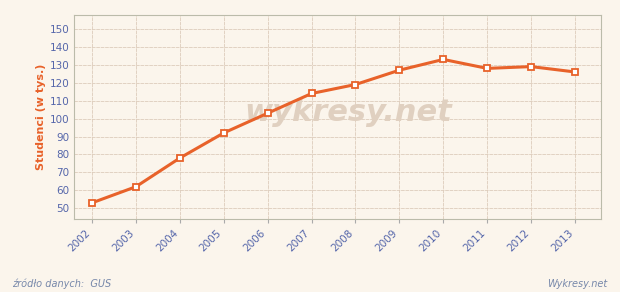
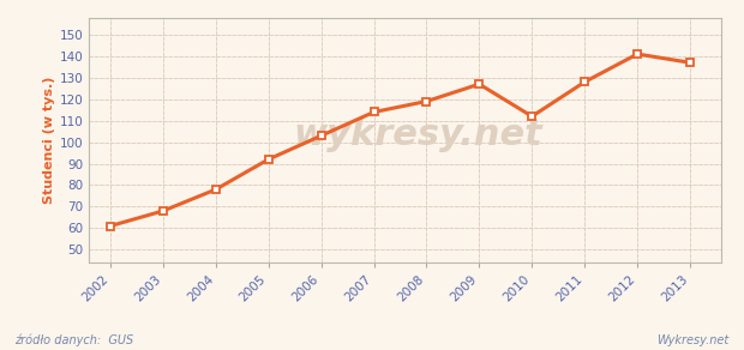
2002: 53 -> 61
2003: 62 -> 68
2010: 133 -> 112
2012: 129 -> 141
2013: 126 -> 137
